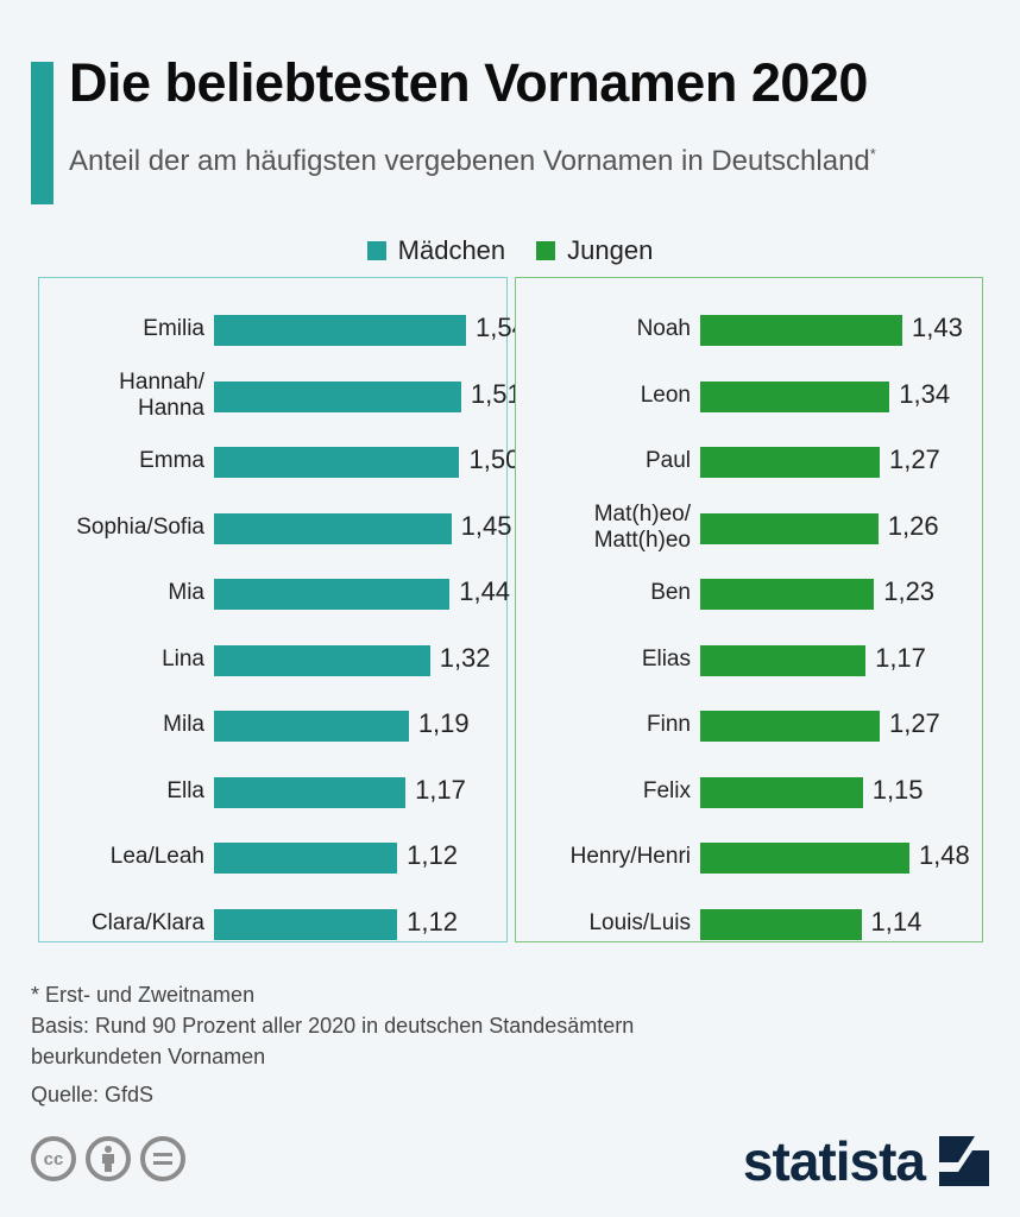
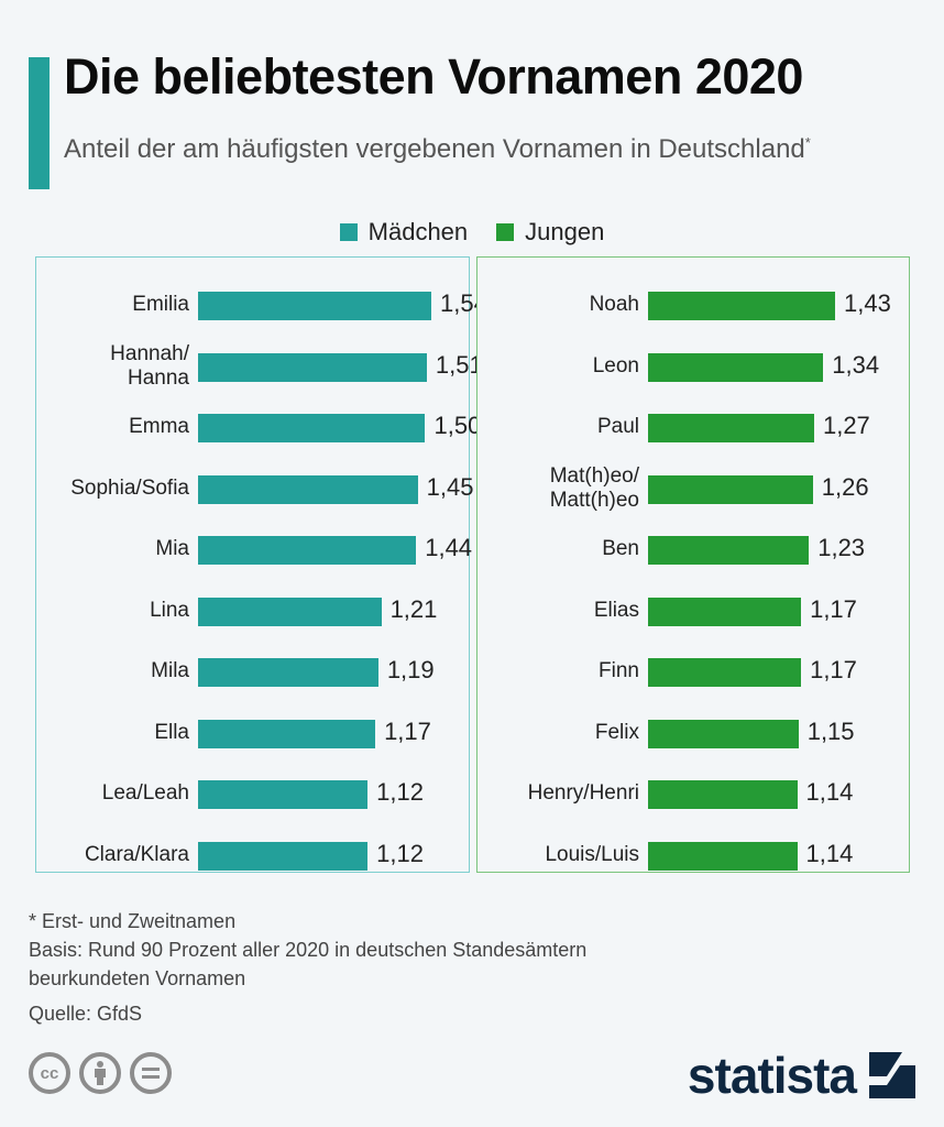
Mädchen/Lina: 1,32 -> 1,21
Jungen/Finn: 1,27 -> 1,17
Jungen/Henry/Henri: 1,48 -> 1,14
